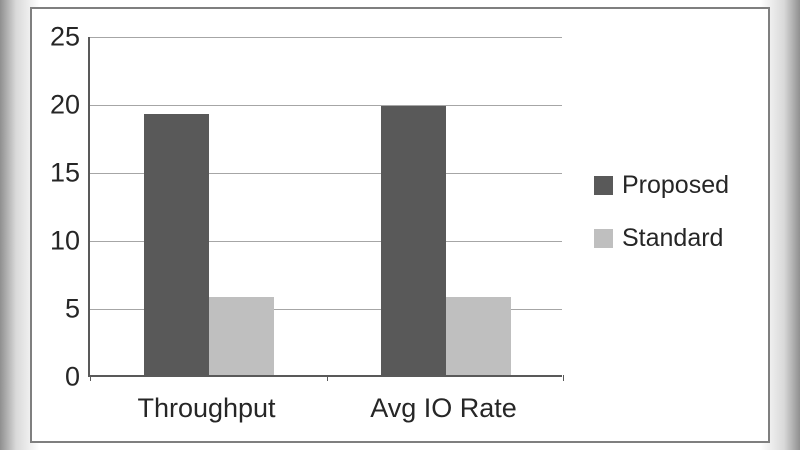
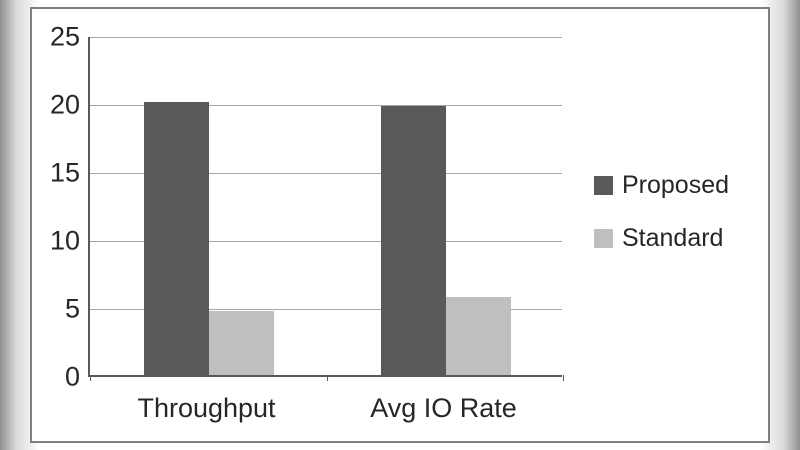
Proposed/Throughput: 19.2 -> 20.1
Standard/Throughput: 5.7 -> 4.7
